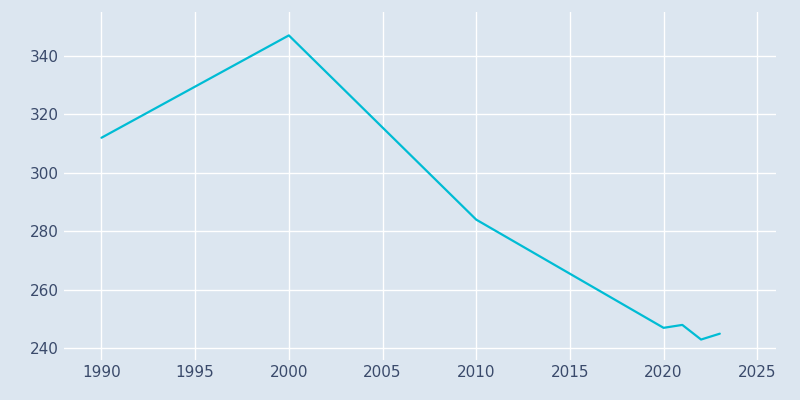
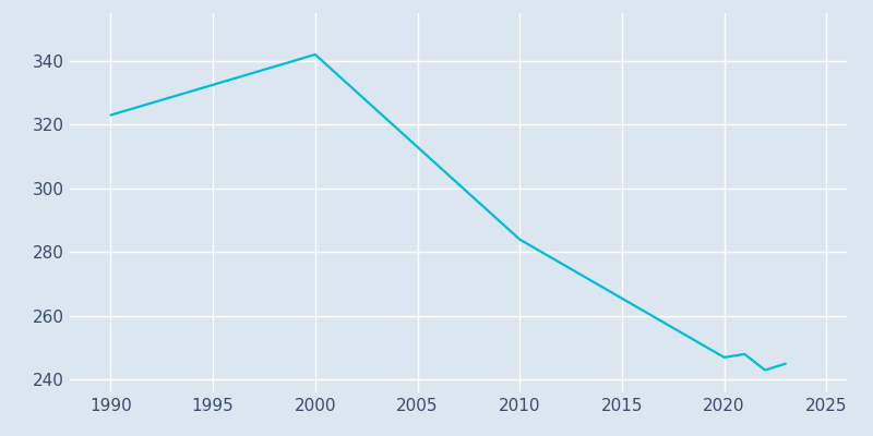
1990: 312 -> 323
2000: 347 -> 342
